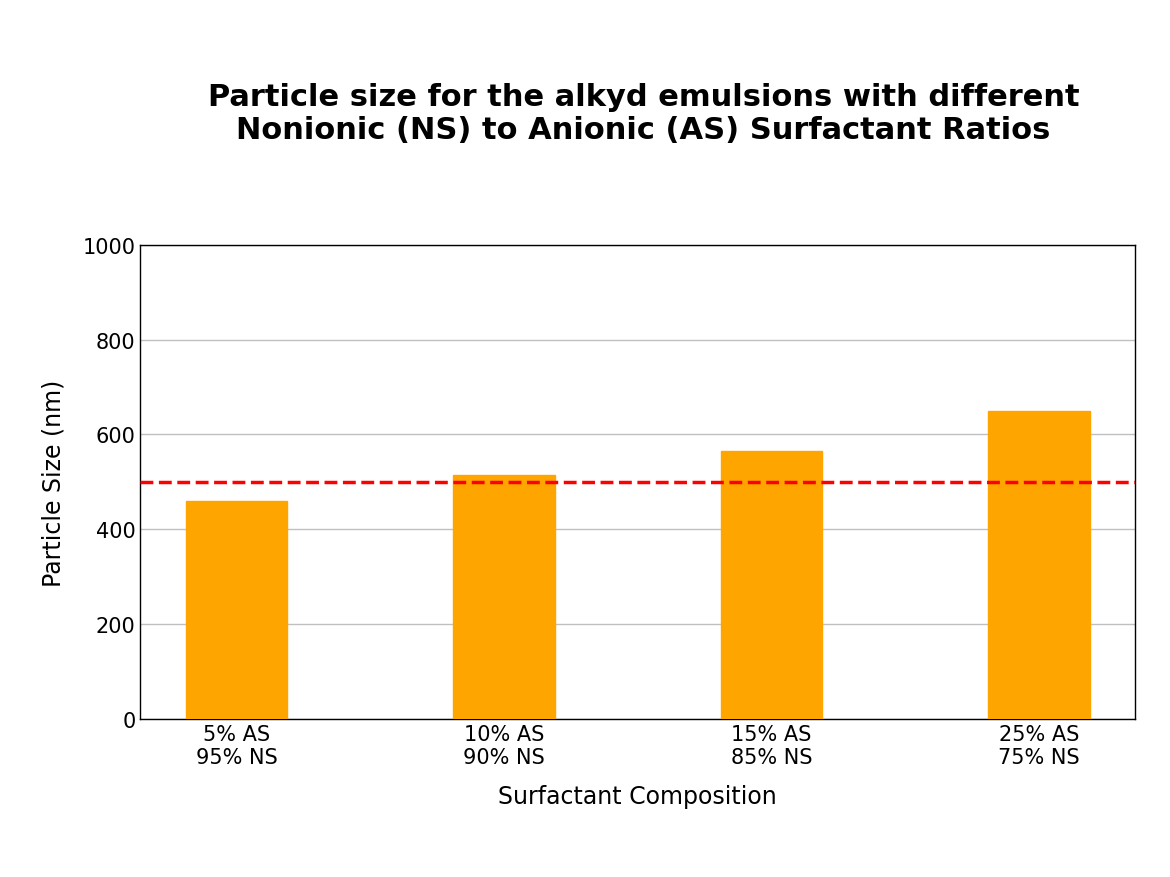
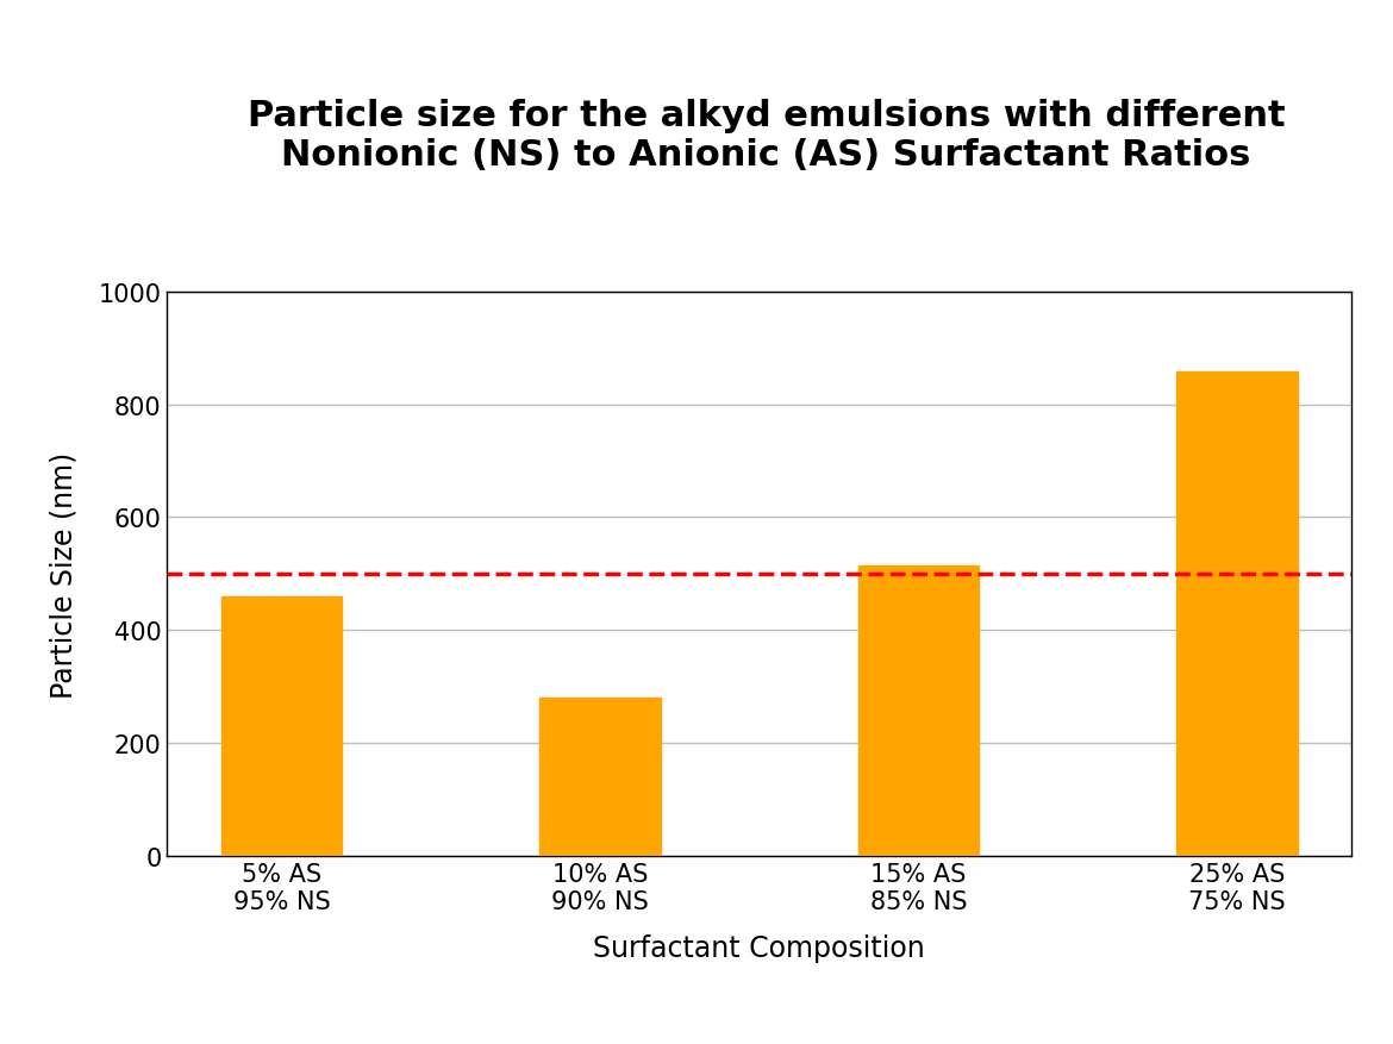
10% AS 90% NS: 515 -> 280
15% AS 85% NS: 565 -> 515
25% AS 75% NS: 650 -> 858
